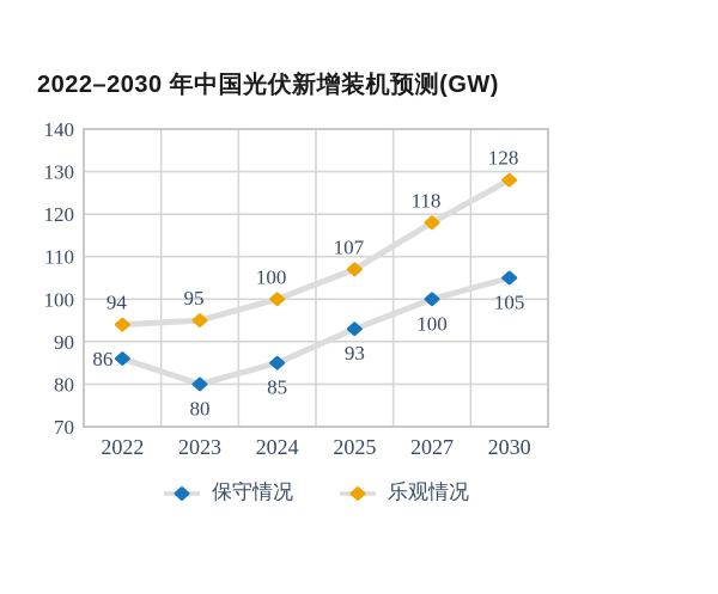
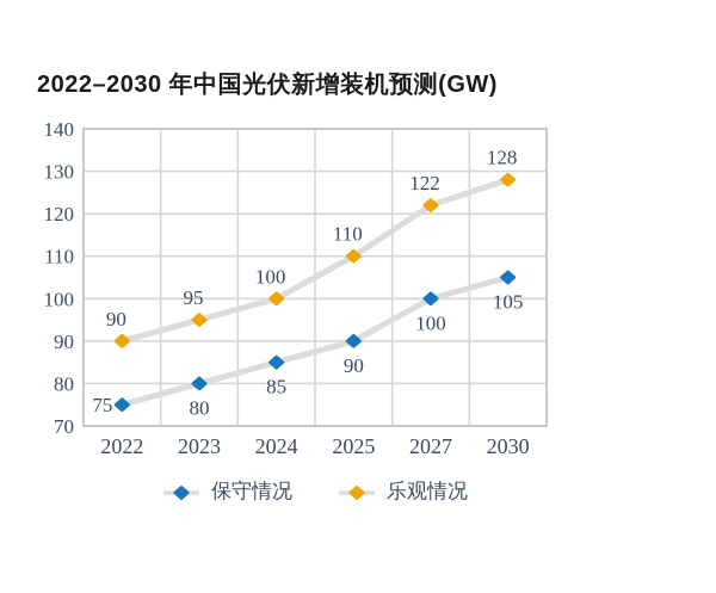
保守情况/2022: 86 -> 75
乐观情况/2022: 94 -> 90
保守情况/2025: 93 -> 90
乐观情况/2025: 107 -> 110
乐观情况/2027: 118 -> 122
